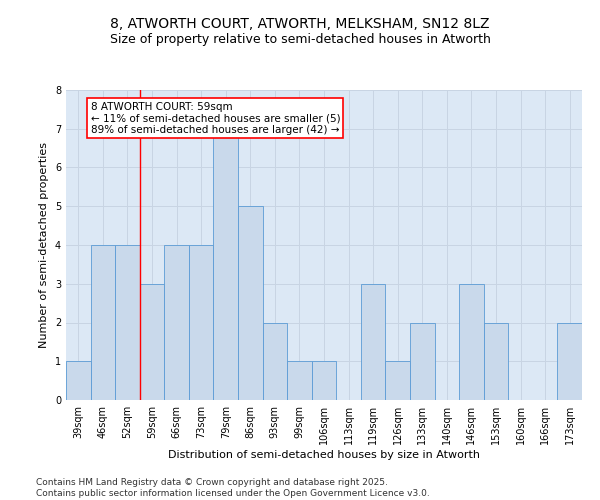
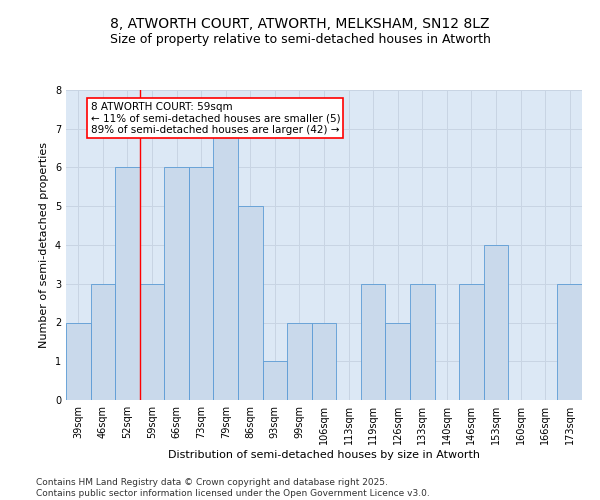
39sqm: 1 -> 2
46sqm: 4 -> 3
52sqm: 4 -> 6
66sqm: 4 -> 6
73sqm: 4 -> 6
93sqm: 2 -> 1
99sqm: 1 -> 2
106sqm: 1 -> 2
126sqm: 1 -> 2
133sqm: 2 -> 3
153sqm: 2 -> 4
173sqm: 2 -> 3
